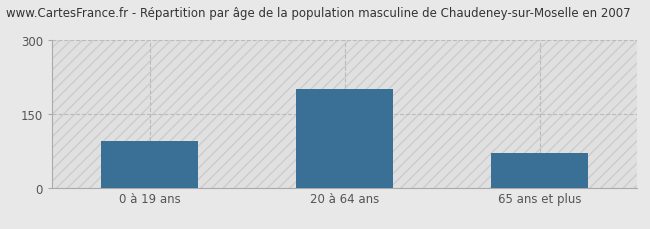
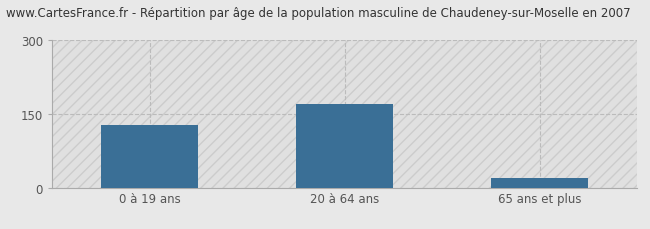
0 à 19 ans: 95 -> 128
20 à 64 ans: 200 -> 170
65 ans et plus: 70 -> 20
